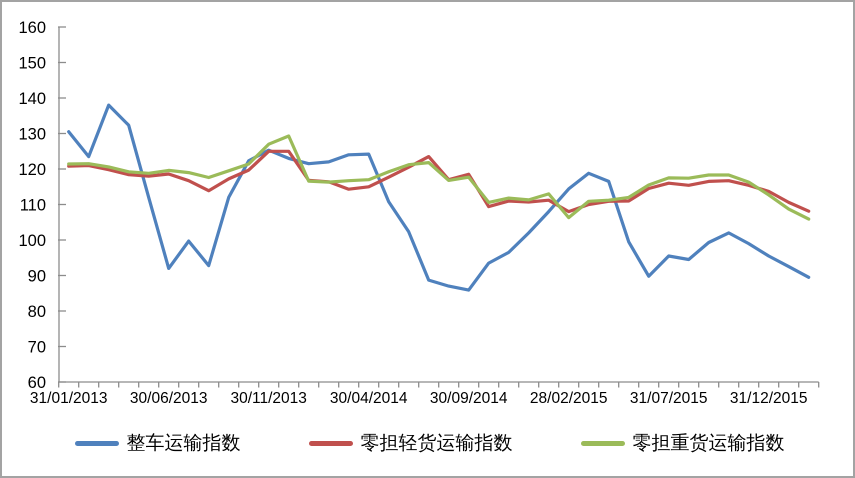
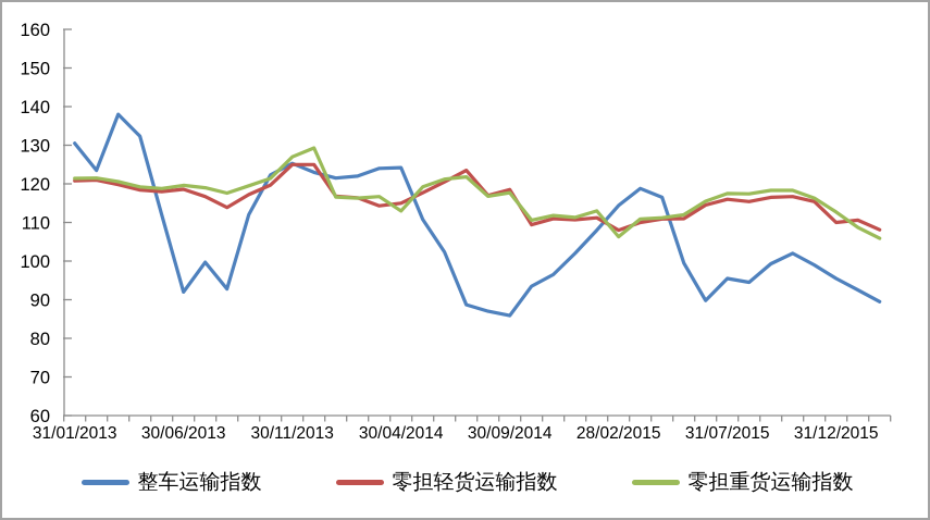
零担重货运输指数/30/04/2014: 117 -> 113
零担轻货运输指数/31/12/2015: 114 -> 110
